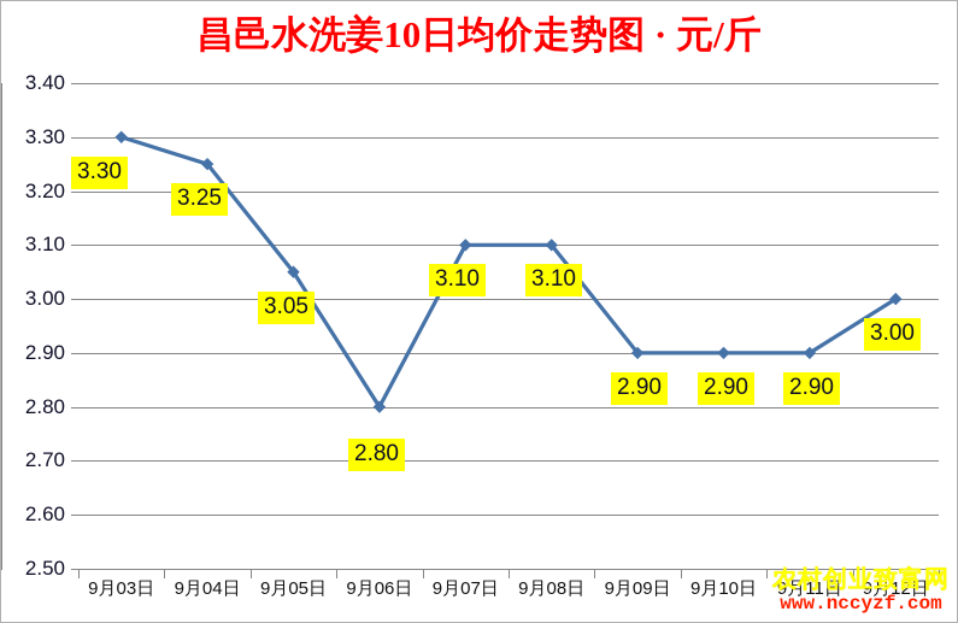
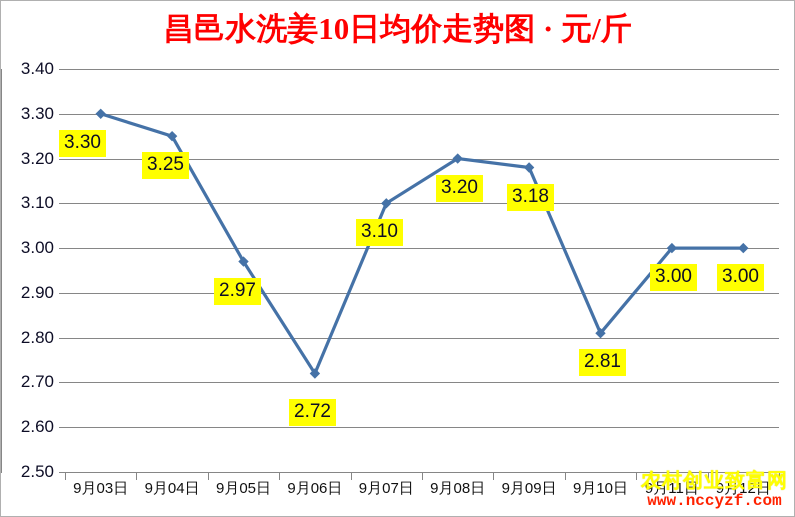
9月05日: 3.05 -> 2.97
9月06日: 2.80 -> 2.72
9月08日: 3.10 -> 3.20
9月09日: 2.90 -> 3.18
9月10日: 2.90 -> 2.81
9月11日: 2.90 -> 3.00
